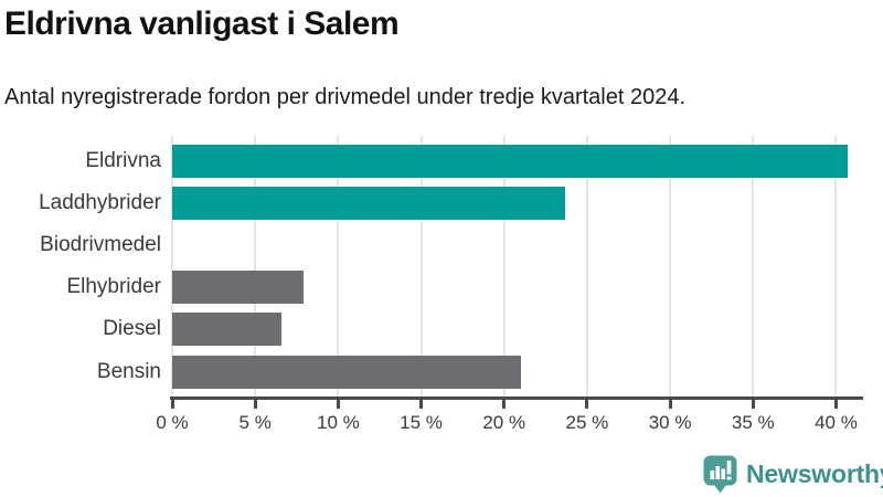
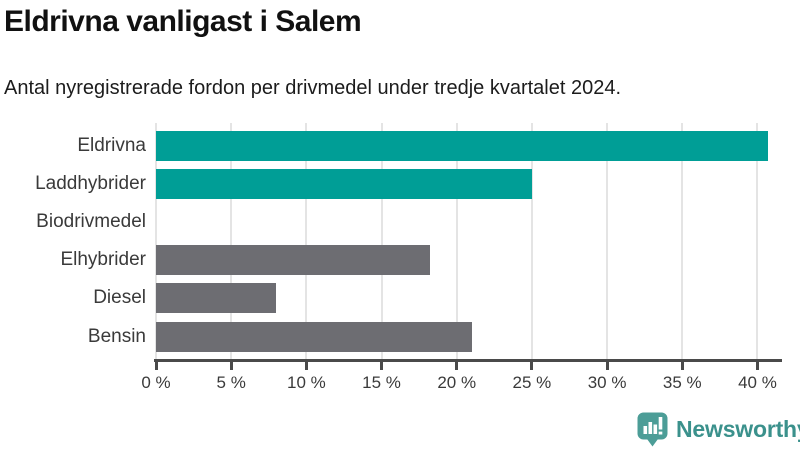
Laddhybrider: 23.7% -> 25.0%
Elhybrider: 7.9% -> 18.2%
Diesel: 6.6% -> 8.0%
